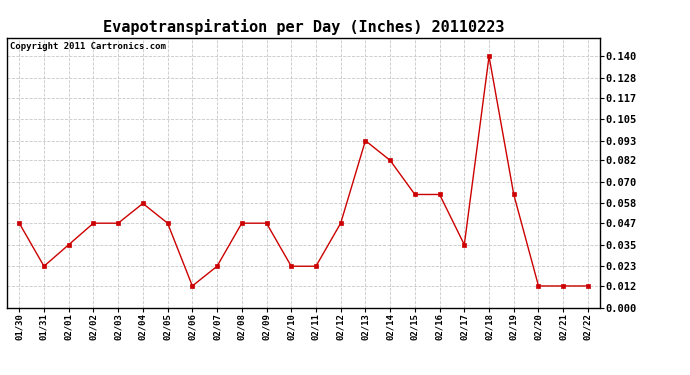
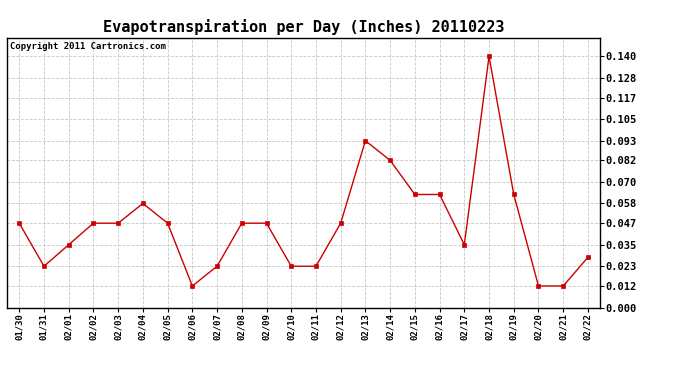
02/22: 0.012 -> 0.028
